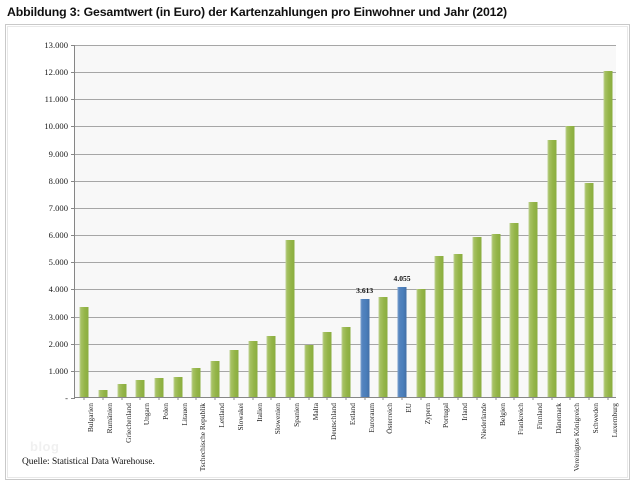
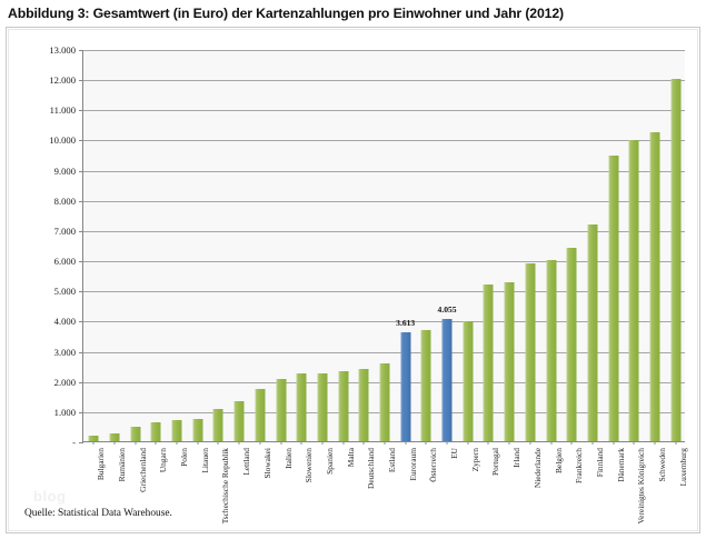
Bulgarien: 3300 -> 200
Spanien: 5800 -> 2200
Malta: 1900 -> 2300
Schweden: 7900 -> 10200
